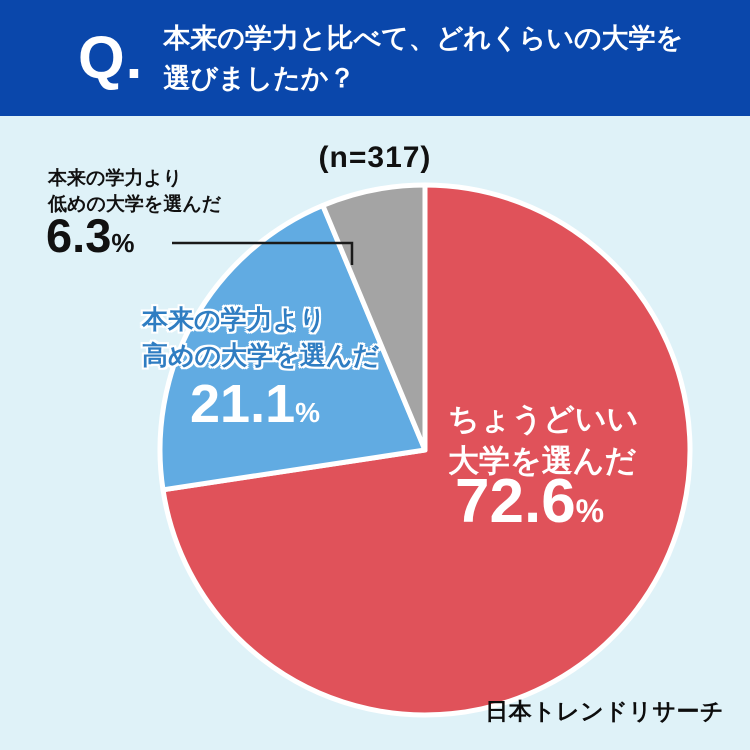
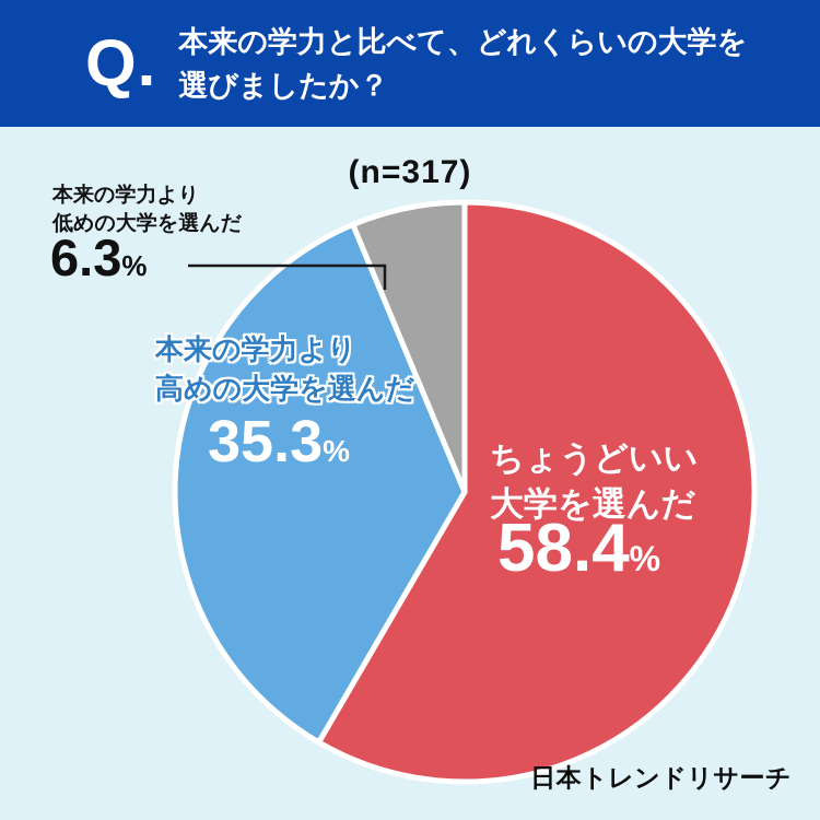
ちょうどいい大学を選んだ: 72.6 -> 58.4
本来の学力より高めの大学を選んだ: 21.1 -> 35.3
